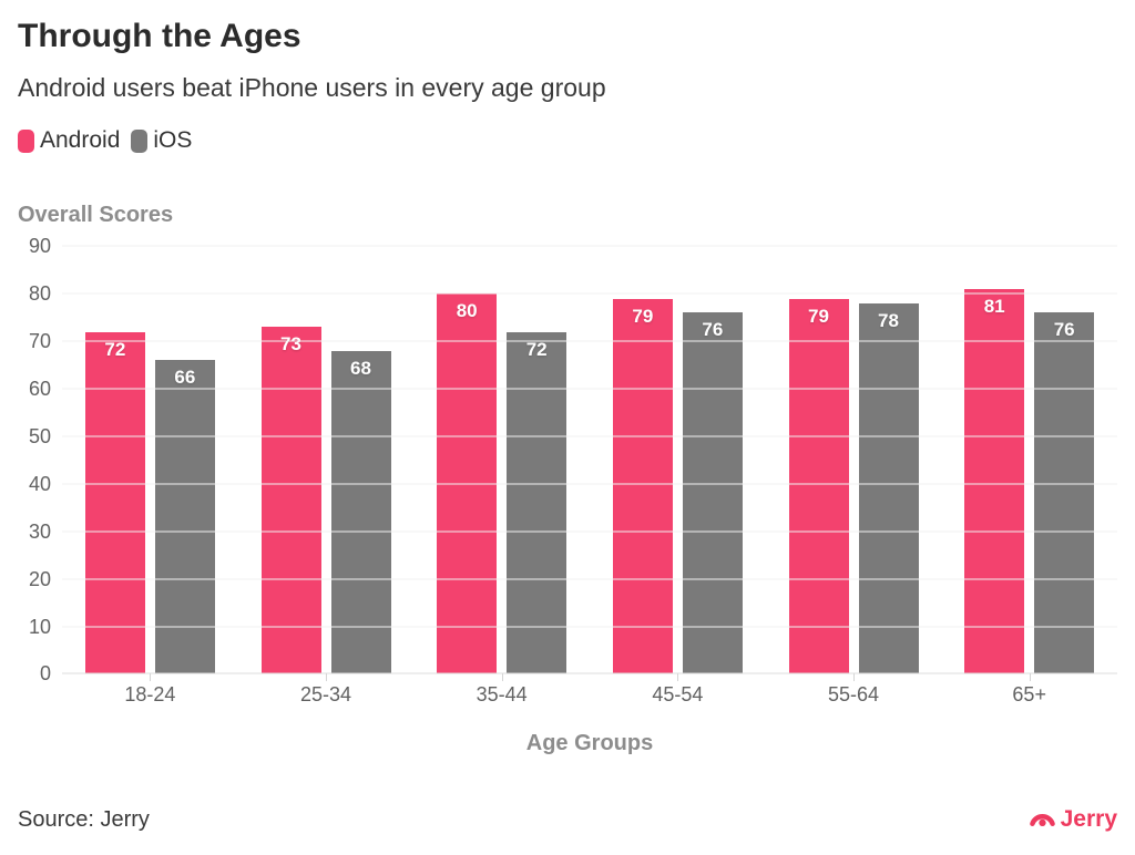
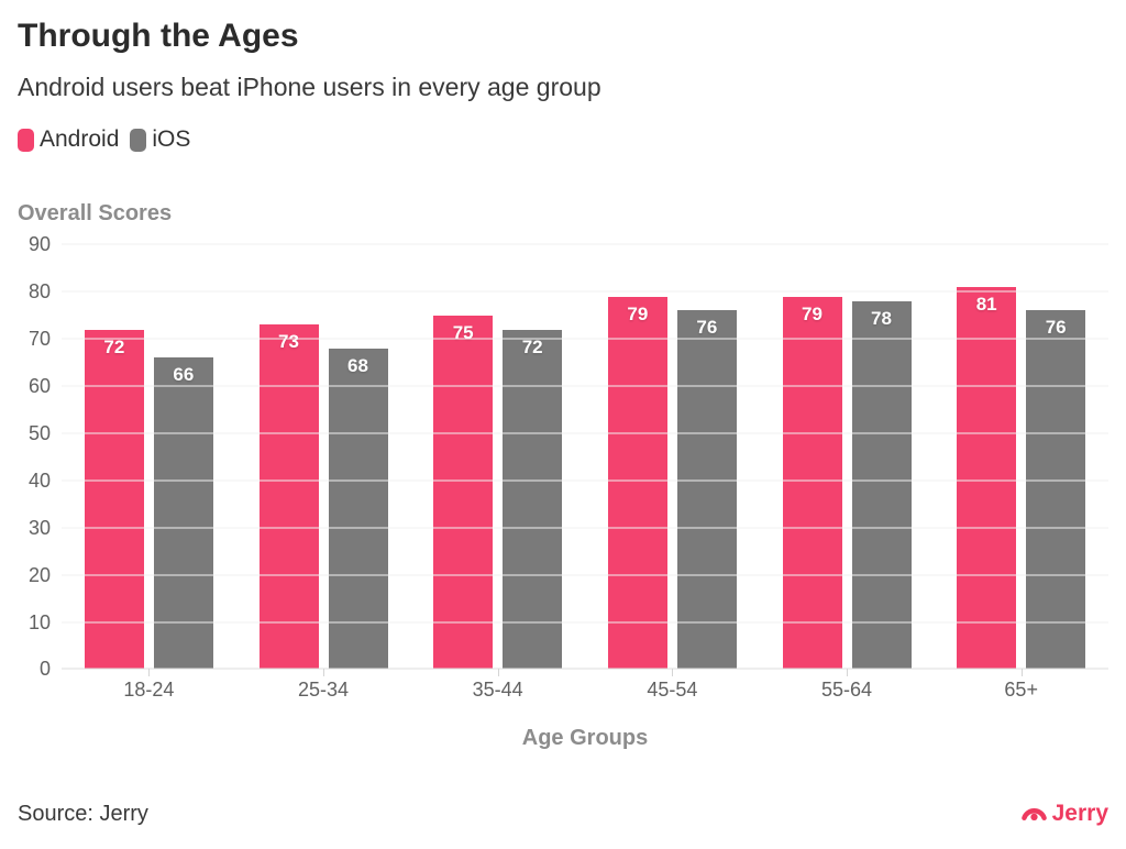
Android/35-44: 80 -> 75
